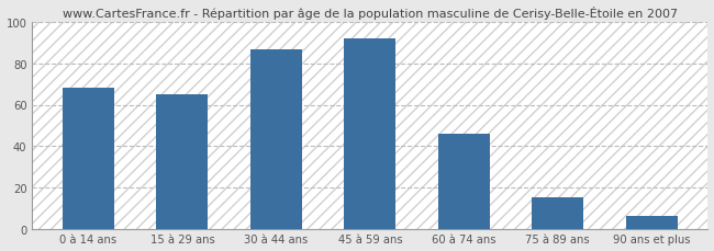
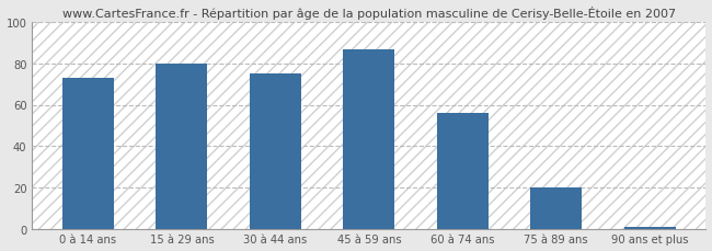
0 à 14 ans: 68 -> 73
15 à 29 ans: 65 -> 80
30 à 44 ans: 87 -> 75
45 à 59 ans: 92 -> 87
60 à 74 ans: 46 -> 56
75 à 89 ans: 15 -> 20
90 ans et plus: 6 -> 1
